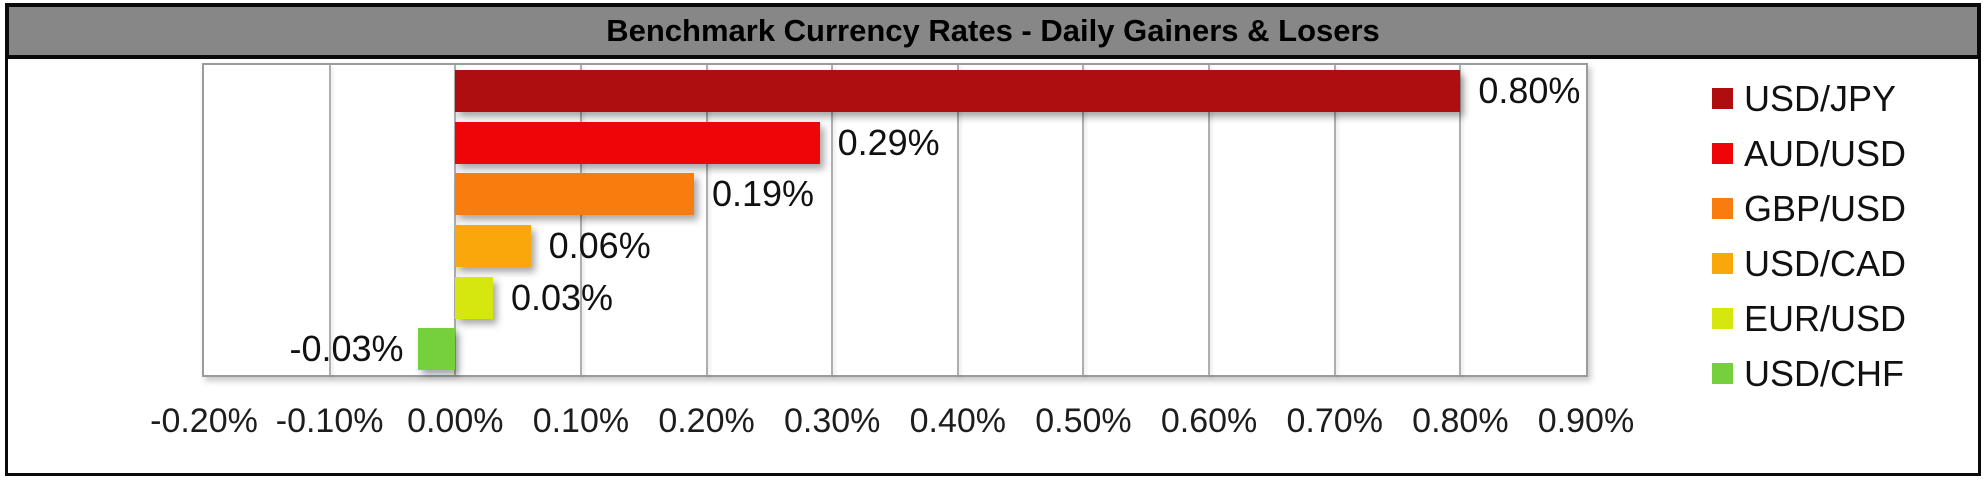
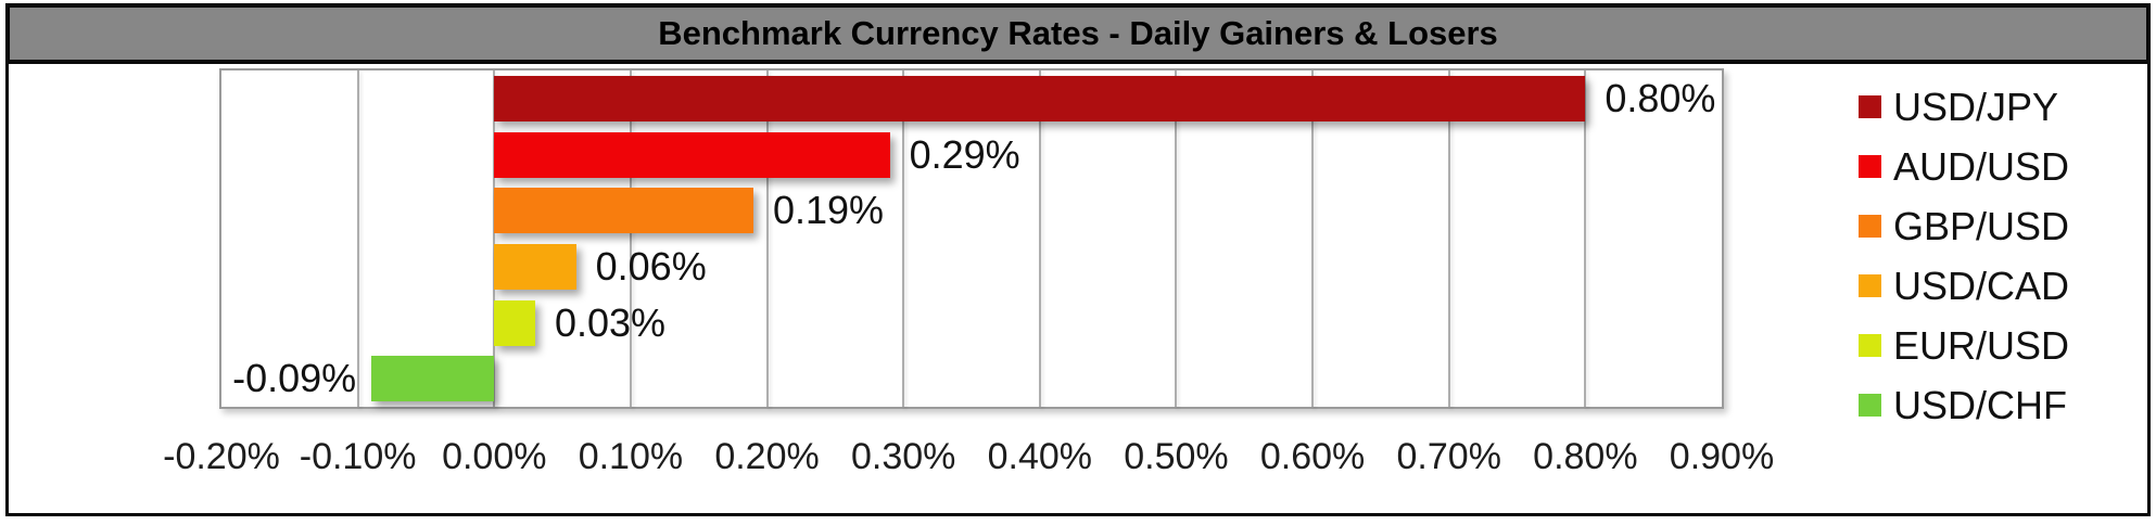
USD/CHF: -0.03% -> -0.09%
